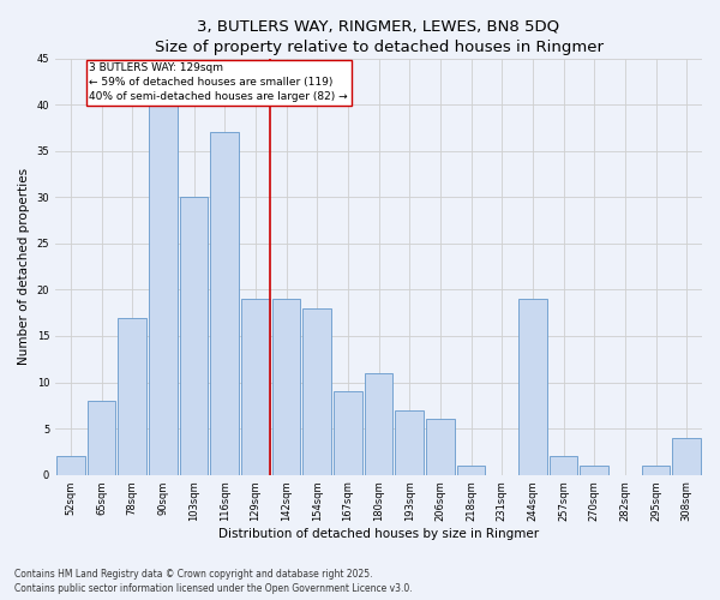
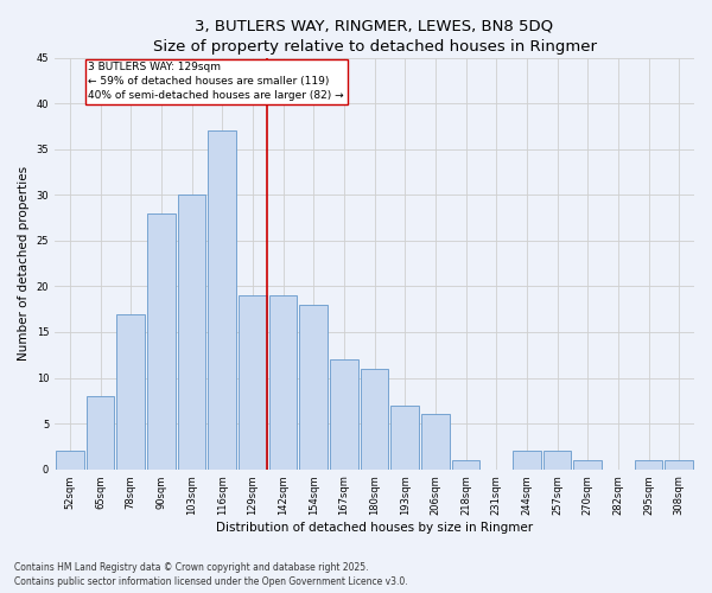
90sqm: 40 -> 28
167sqm: 9 -> 12
244sqm: 19 -> 2
308sqm: 4 -> 1
